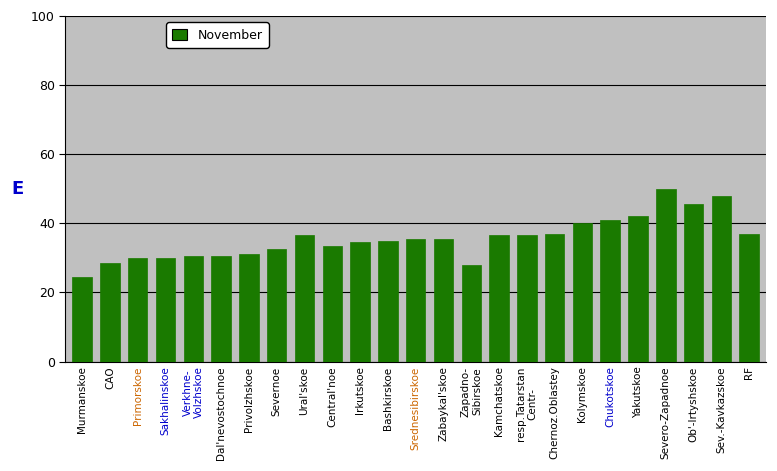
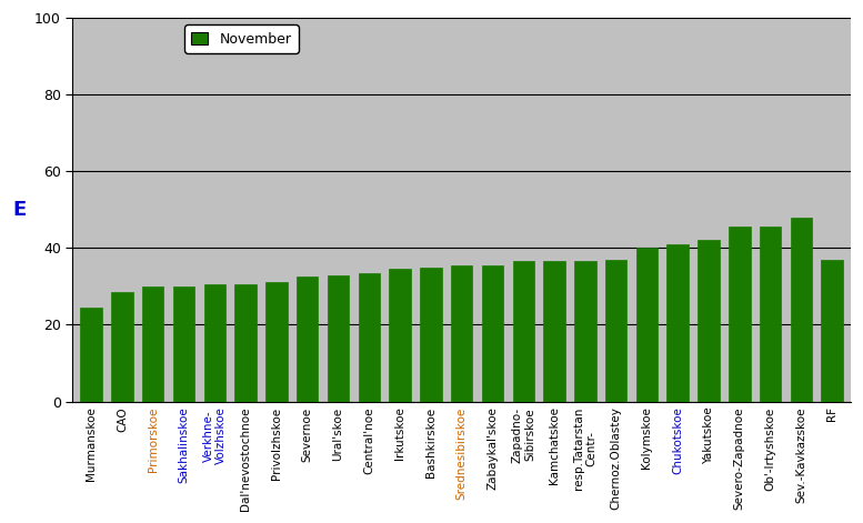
Ural'skoe: 36.5 -> 33.0
Zapadno- Sibirskoe: 28.0 -> 36.5
Severo-Zapadnoe: 50.0 -> 45.5
